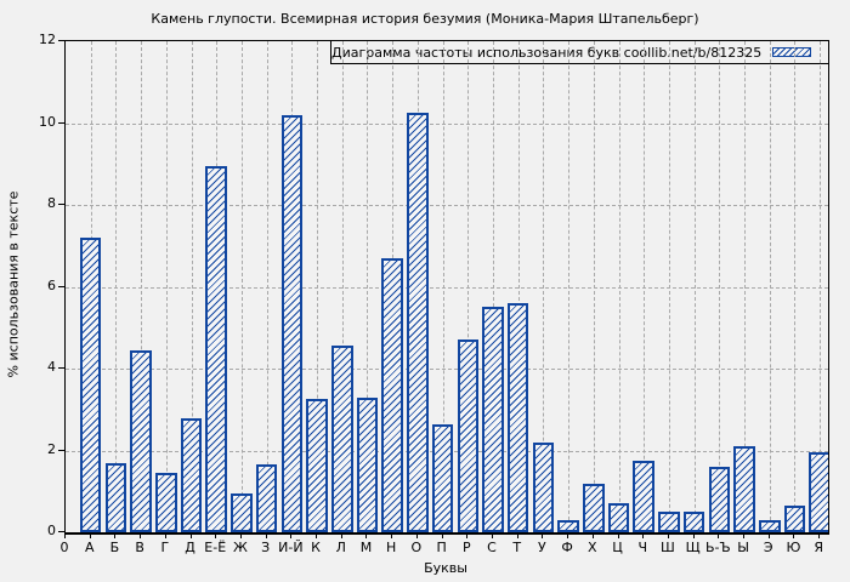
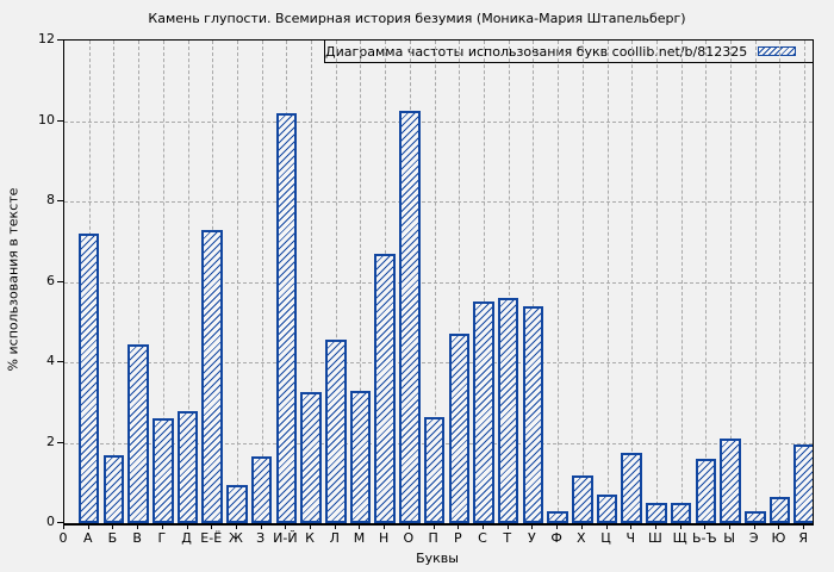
Г: 1.4 -> 2.6
Е-Ё: 8.9 -> 7.3
У: 2.2 -> 5.4
